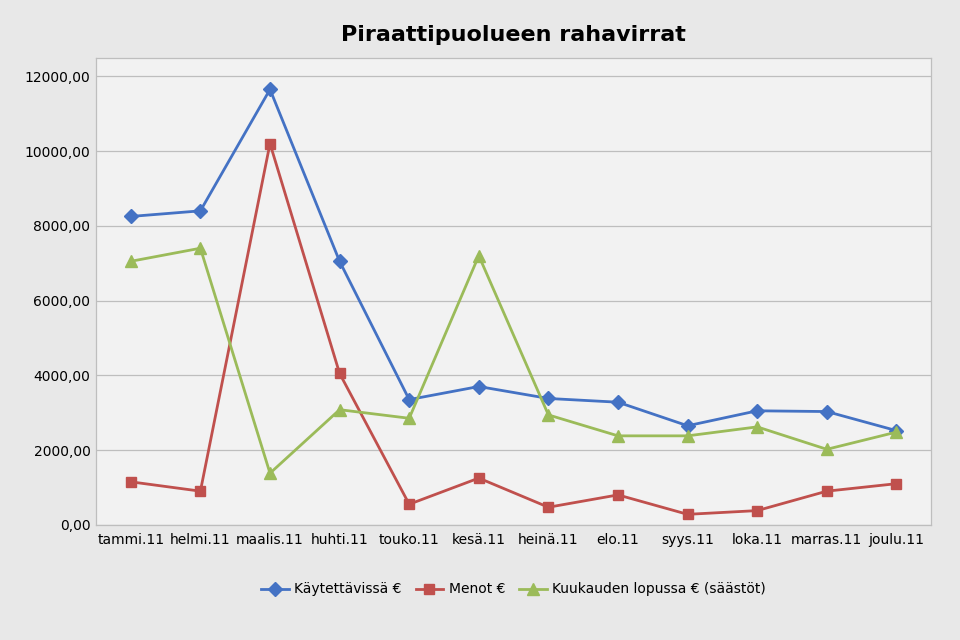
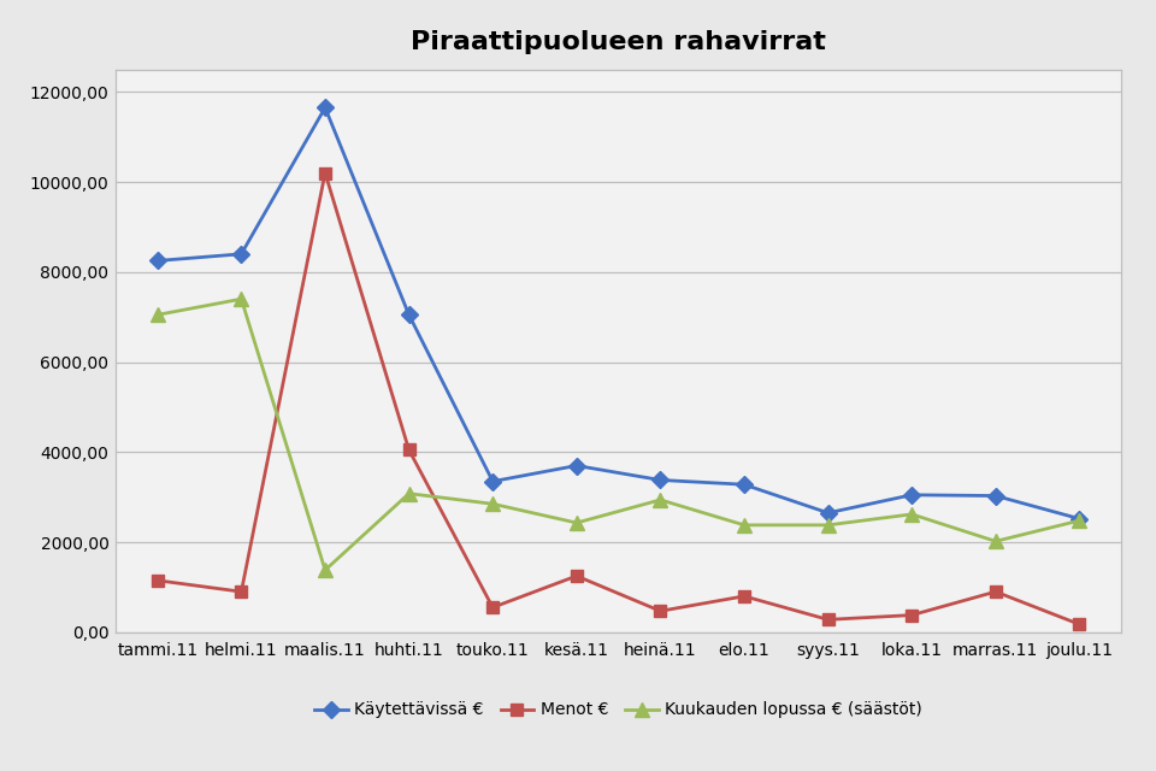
Kuukauden lopussa € (säästöt)/kesä.11: 7200 -> 2430
Menot €/joulu.11: 1100 -> 180
